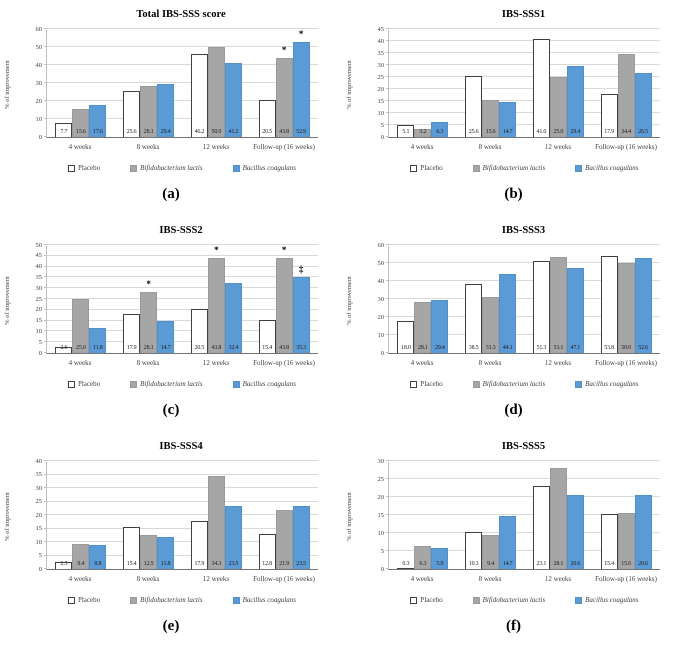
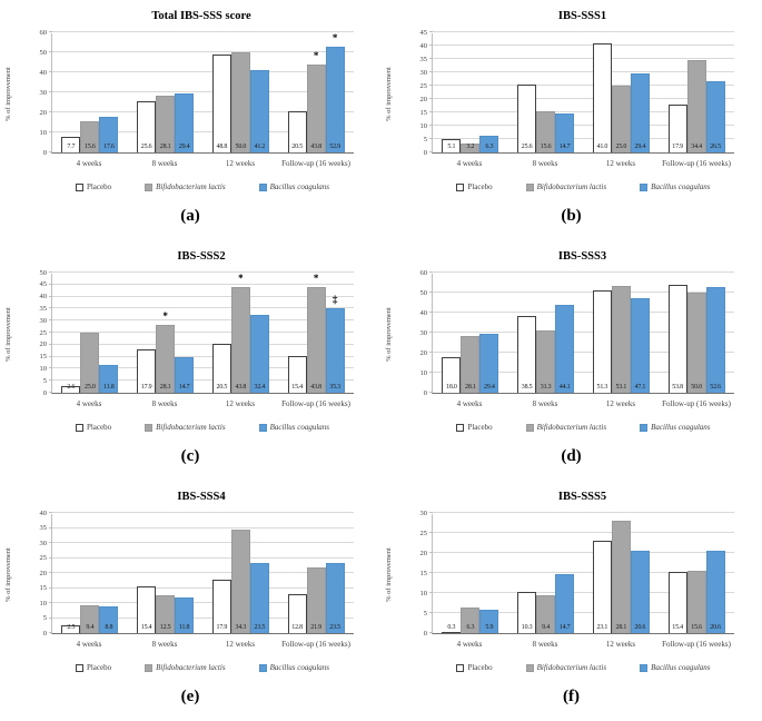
Total IBS-SSS score/Placebo/12 weeks: 46.2 -> 48.8
